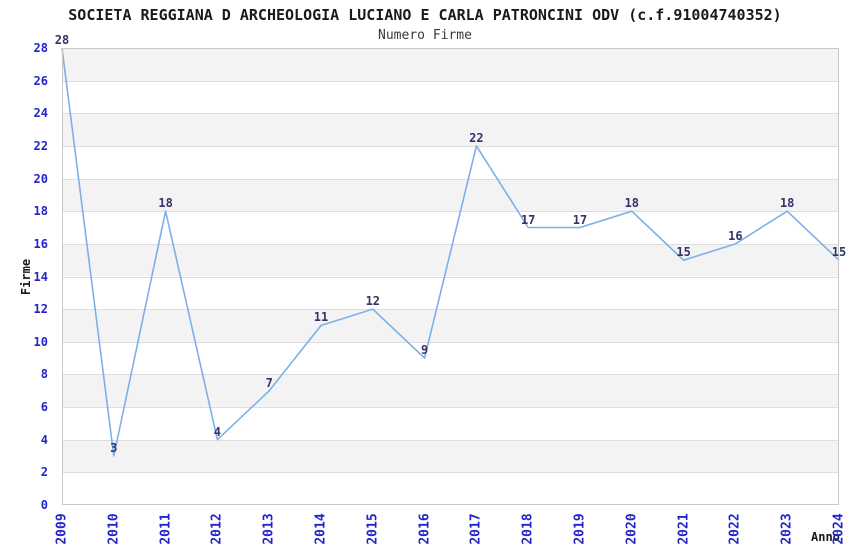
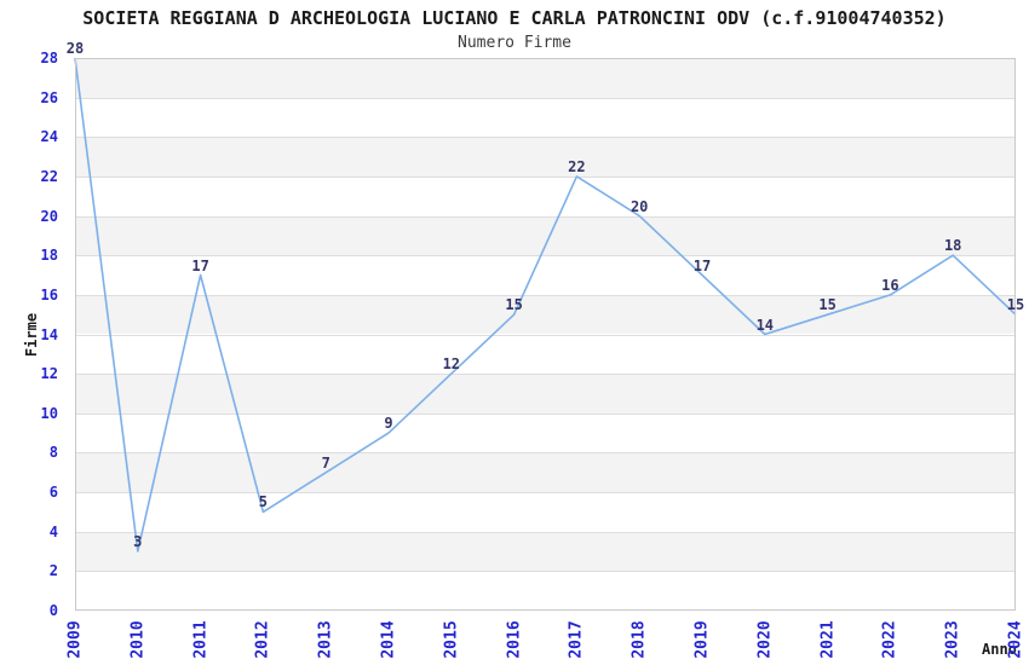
2011: 18 -> 17
2012: 4 -> 5
2014: 11 -> 9
2016: 9 -> 15
2018: 17 -> 20
2020: 18 -> 14
